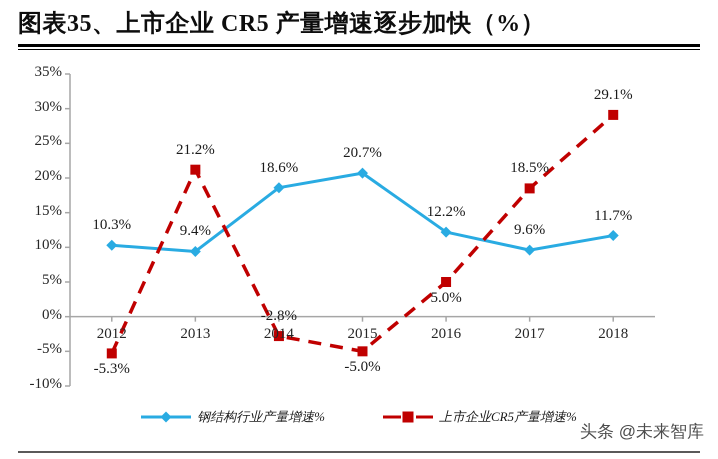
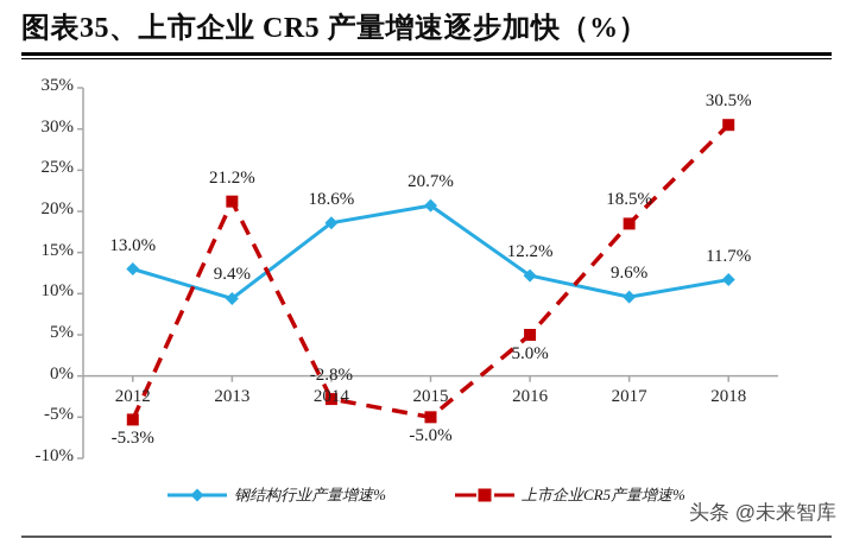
钢结构行业产量增速%/2012: 10.3% -> 13.0%
上市企业CR5产量增速%/2018: 29.1% -> 30.5%
